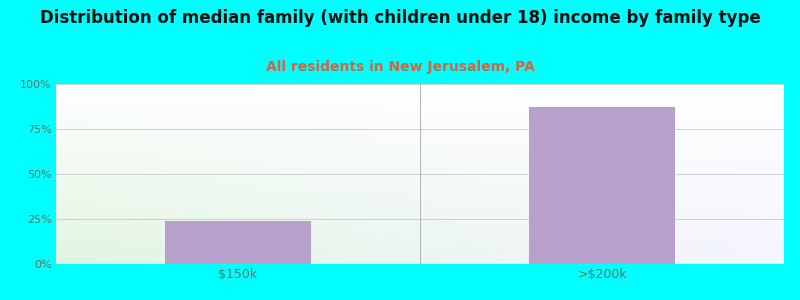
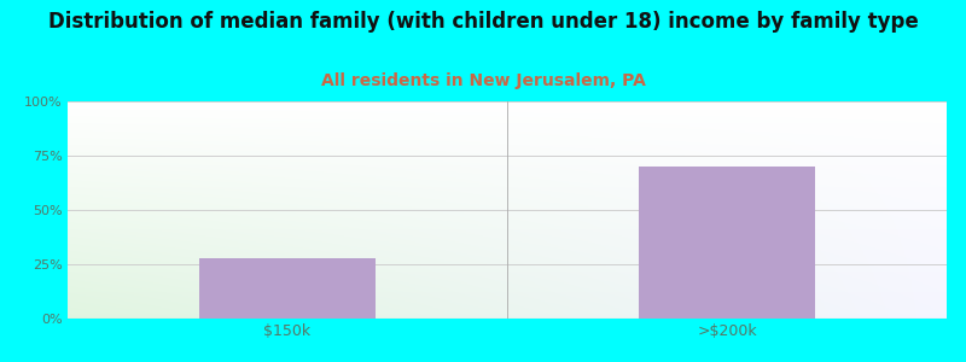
$150k: 24% -> 28%
>$200k: 87% -> 70%
